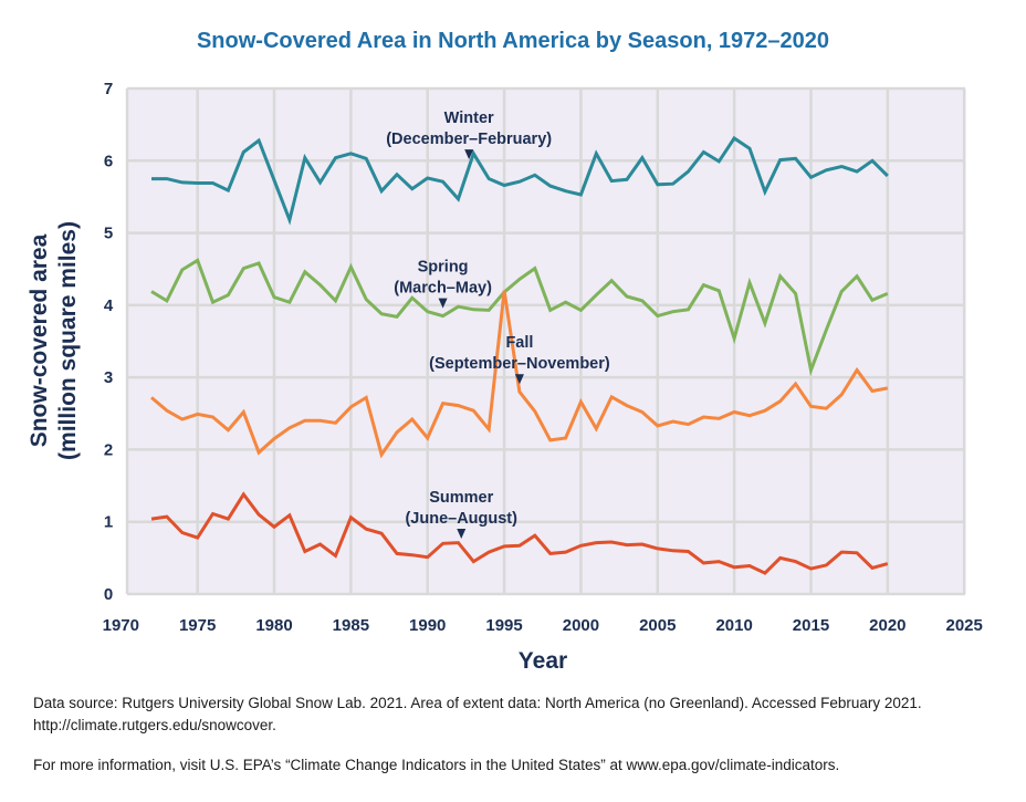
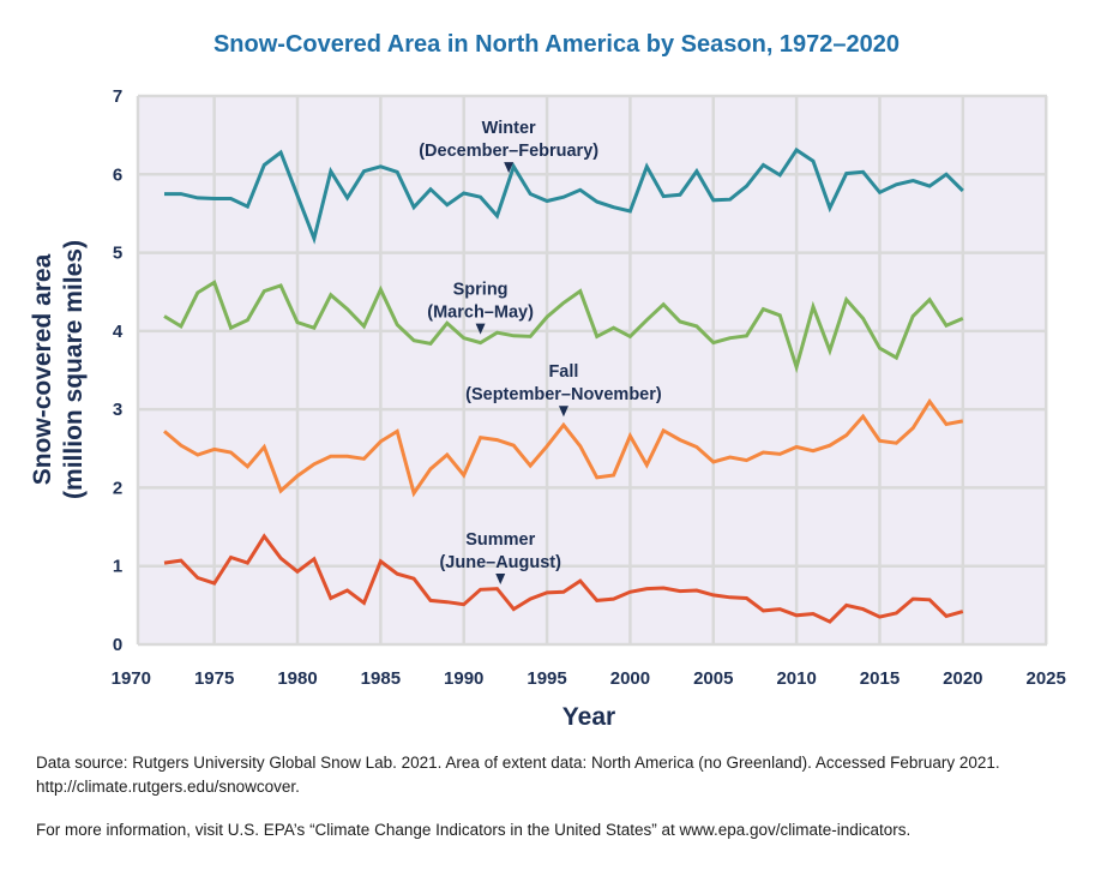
Fall/1995: 4.2 -> 2.5
Spring/2015: 3.1 -> 3.8
